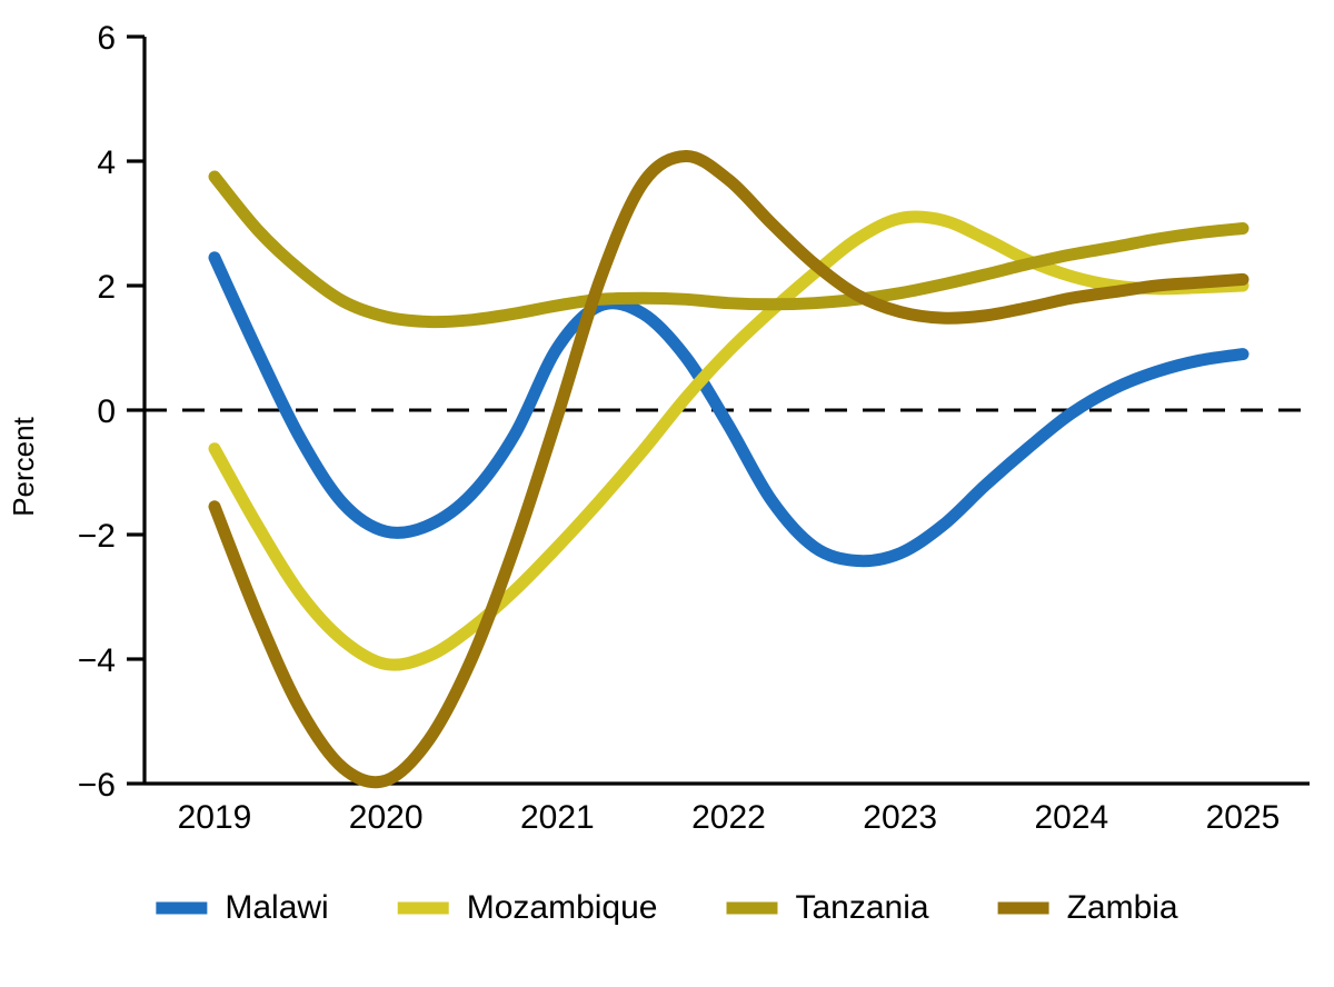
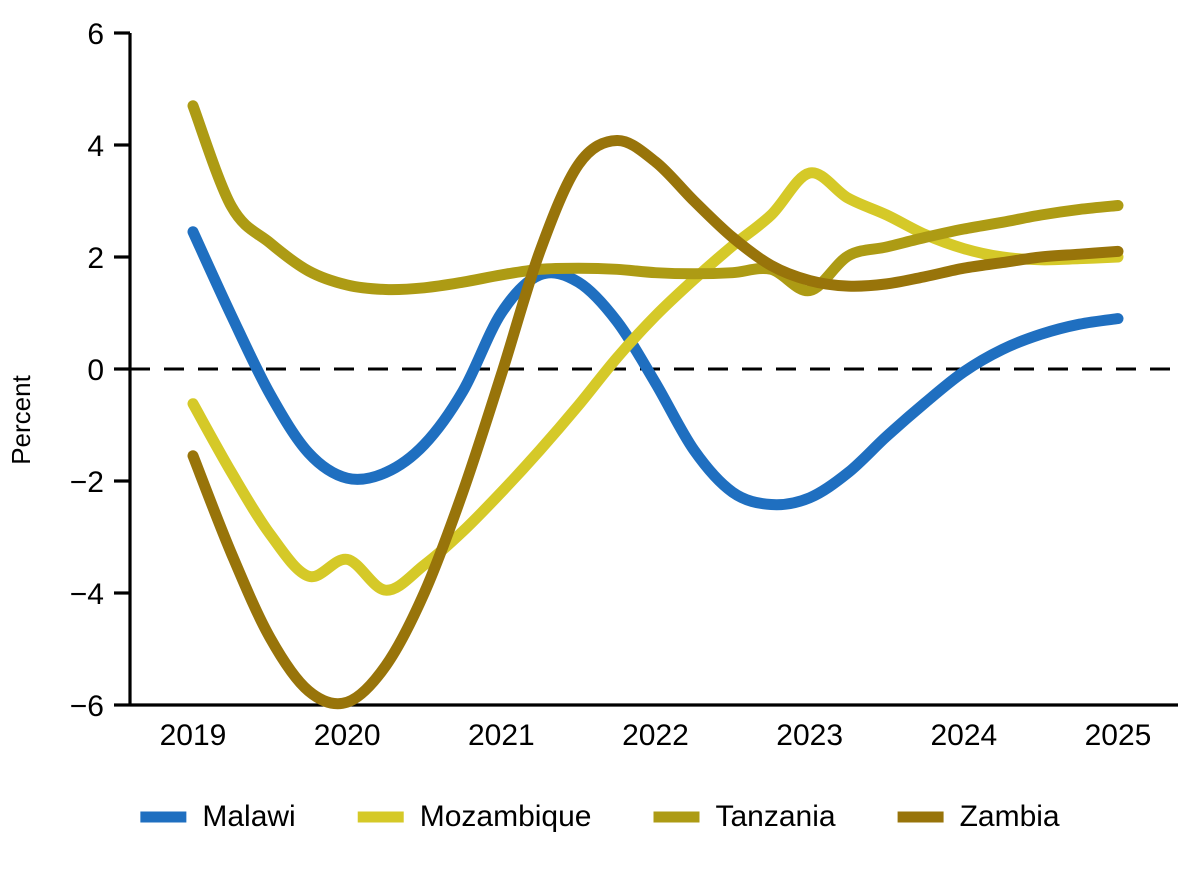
Tanzania/2019: 3.8 -> 4.7
Mozambique/2020: -4.1 -> -3.4
Mozambique/2023: 3.1 -> 3.5
Tanzania/2023: 1.9 -> 1.4
